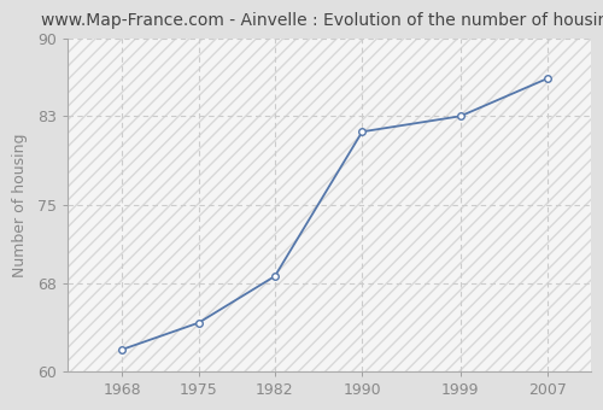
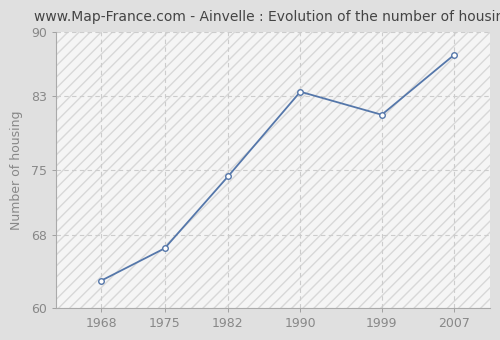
1968: 62.0 -> 63.0
1975: 64.4 -> 66.5
1982: 68.6 -> 74.3
1990: 81.6 -> 83.5
1999: 83.0 -> 81.0
2007: 86.4 -> 87.5
